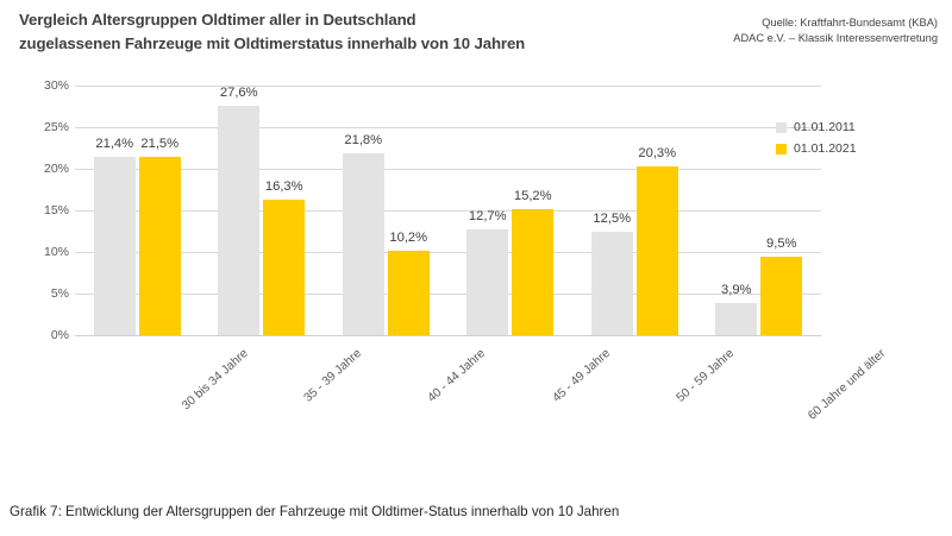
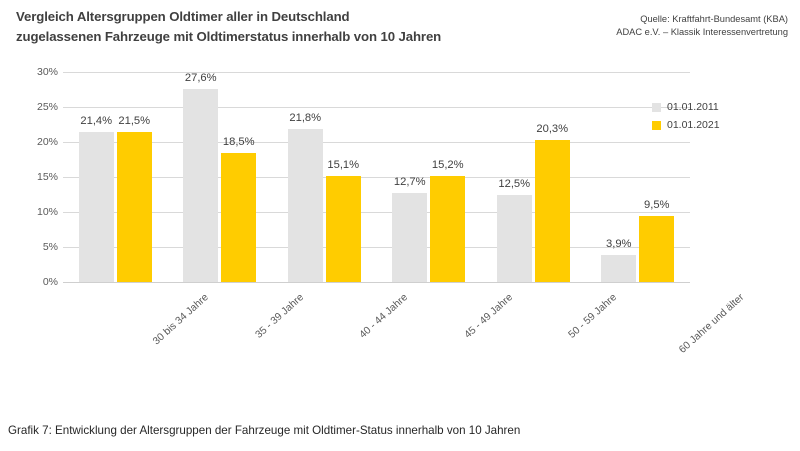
01.01.2021/35 - 39 Jahre: 16,3% -> 18,5%
01.01.2021/40 - 44 Jahre: 10,2% -> 15,1%
